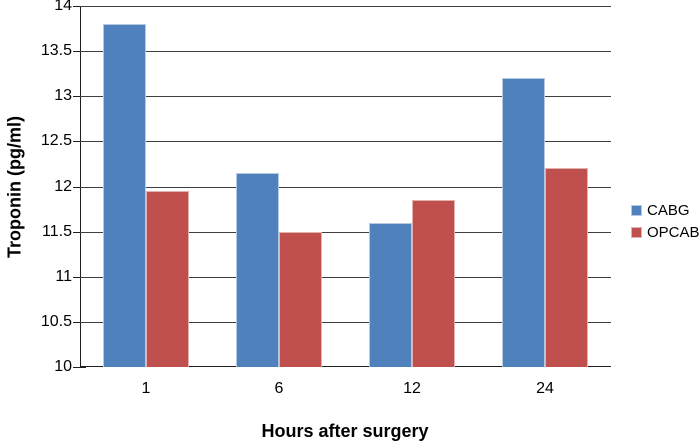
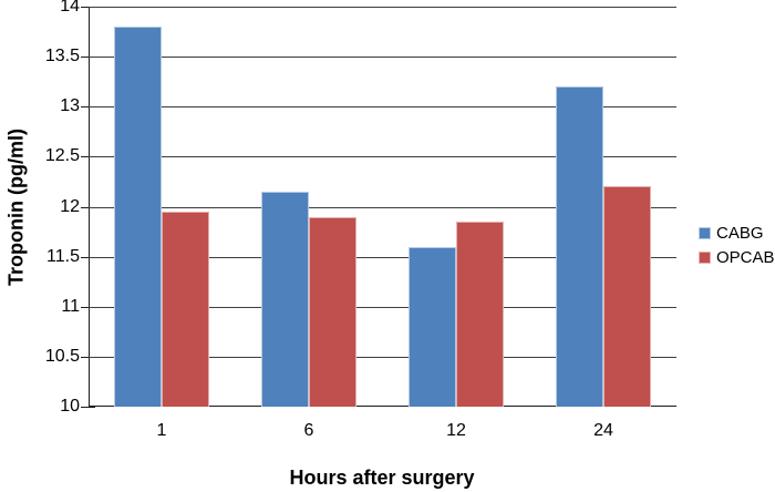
OPCAB/6: 11.5 -> 11.9
